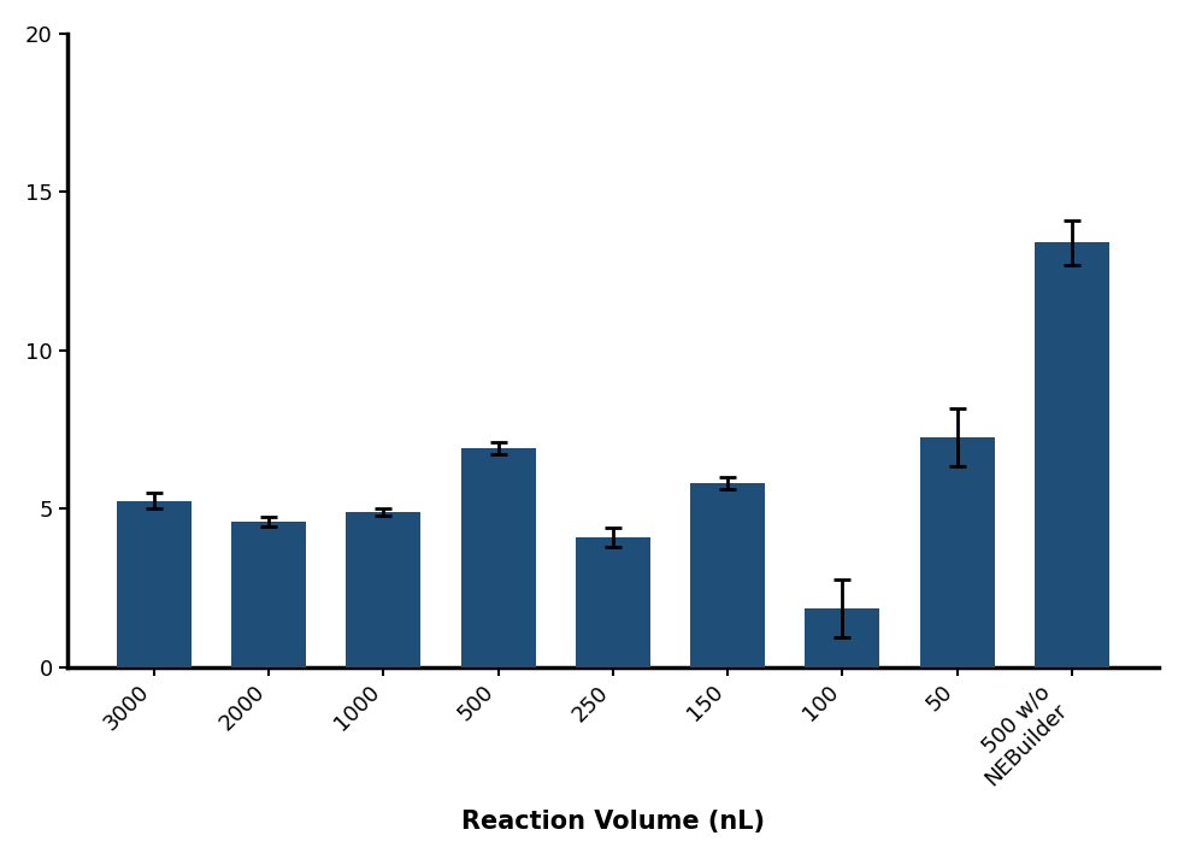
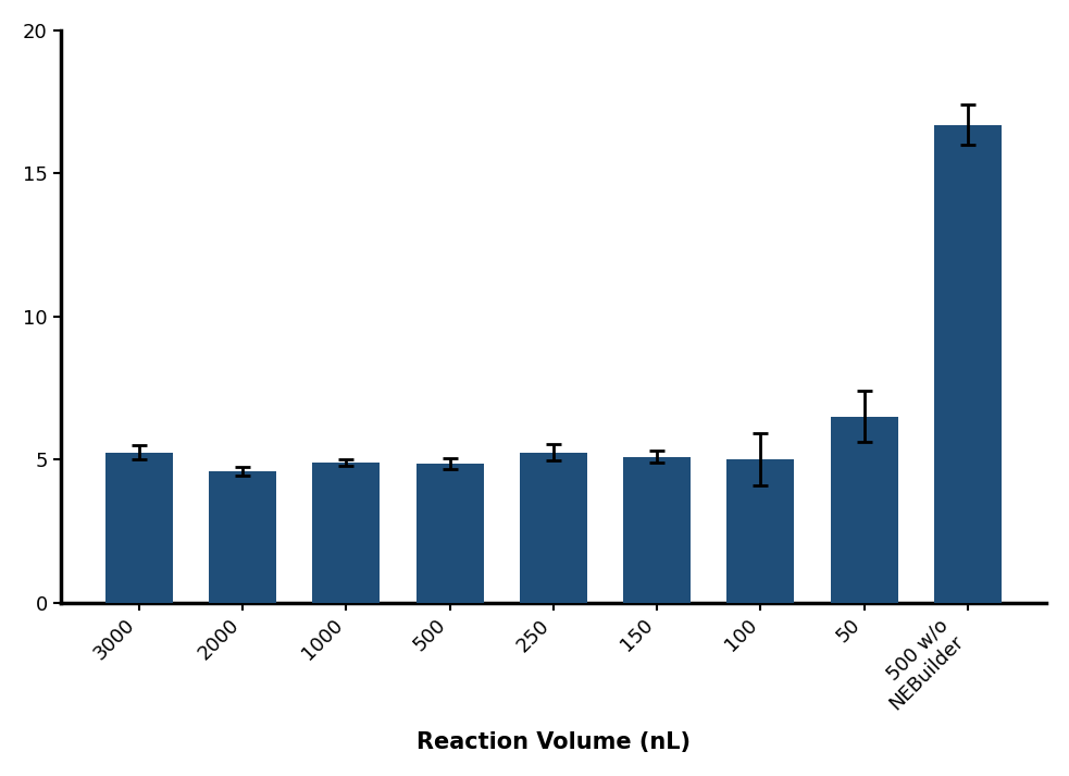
500: 6.90 -> 4.85
250: 4.10 -> 5.25
150: 5.80 -> 5.10
100: 1.85 -> 5.00
50: 7.25 -> 6.50
500 w/o NEBuilder: 13.40 -> 16.70
